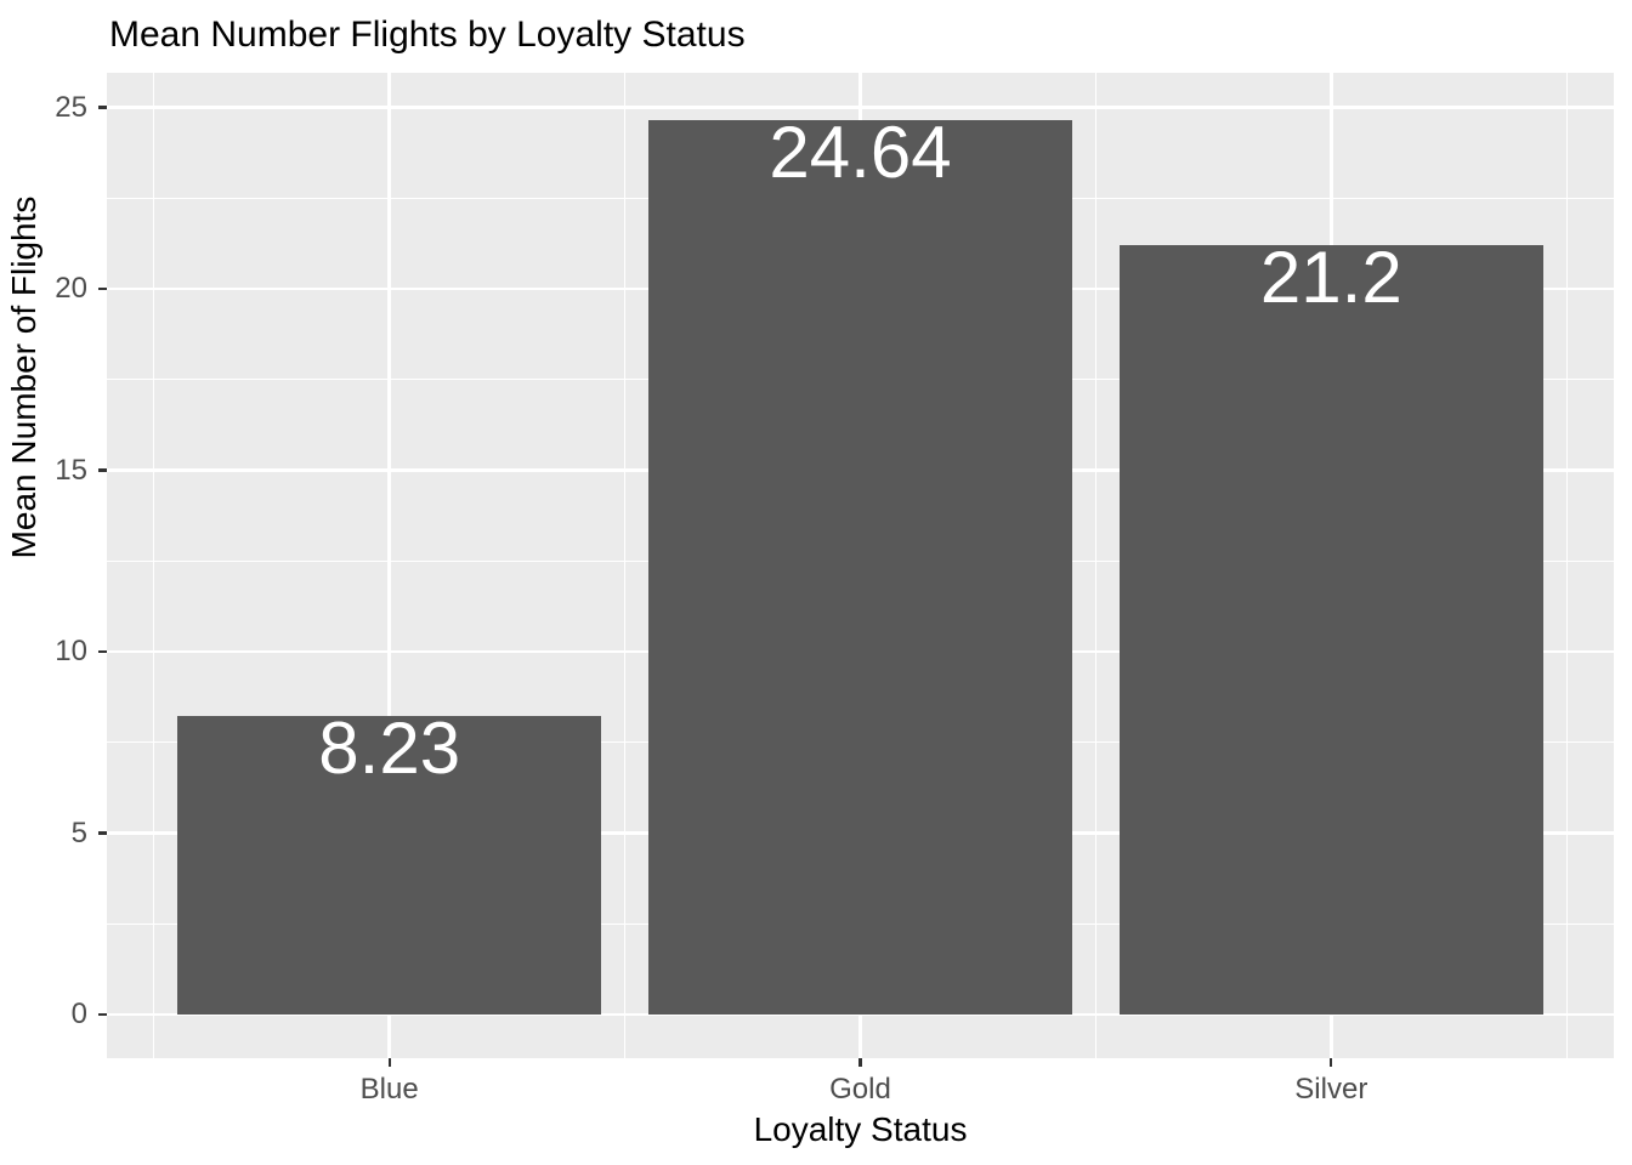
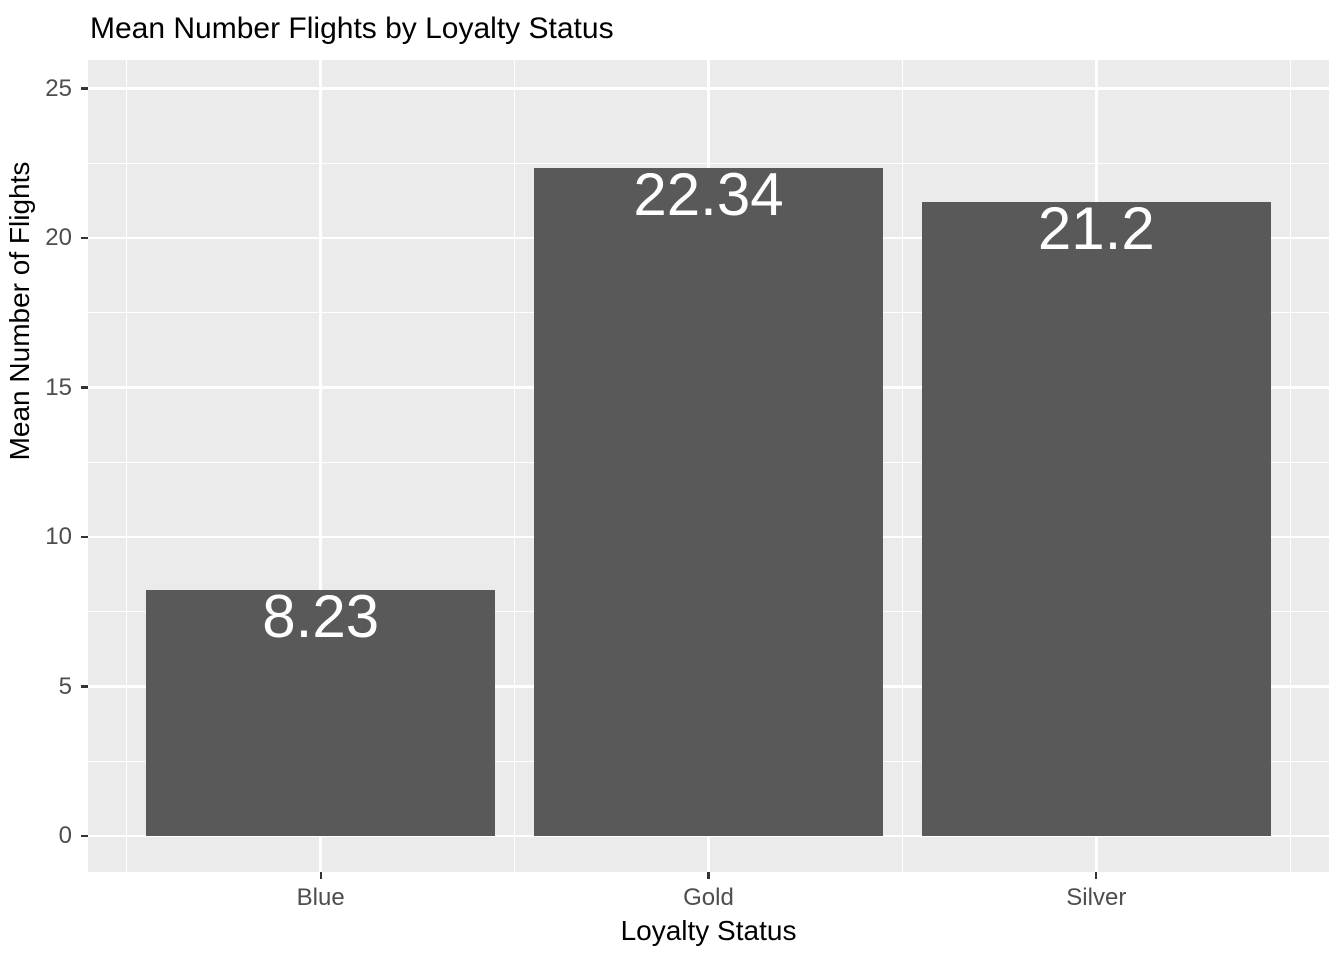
Gold: 24.64 -> 22.34
